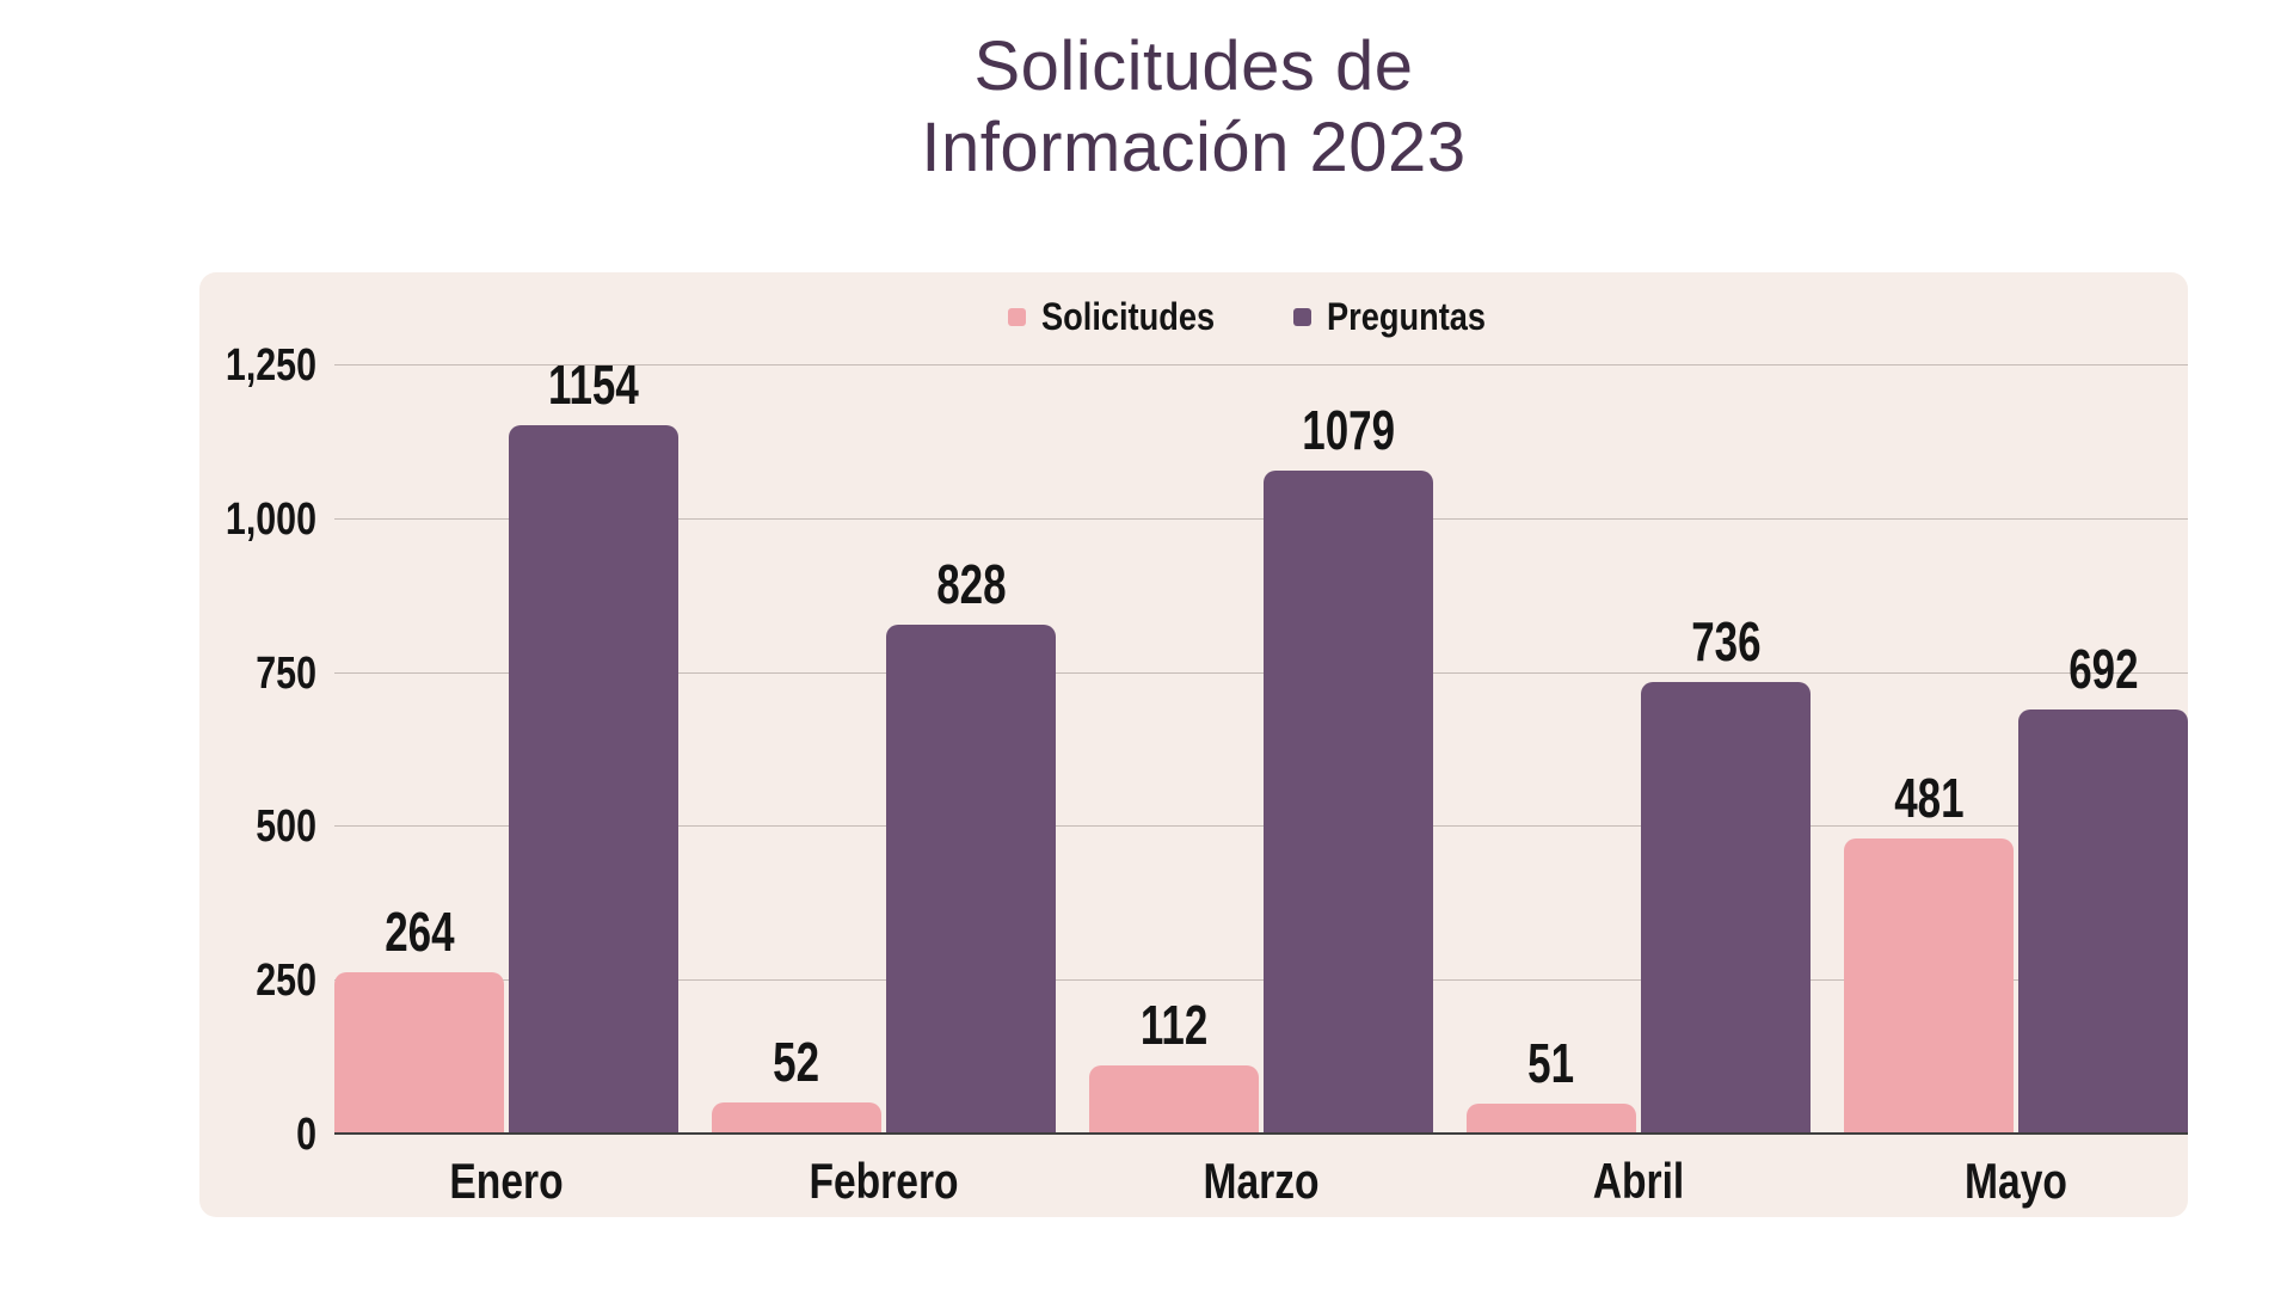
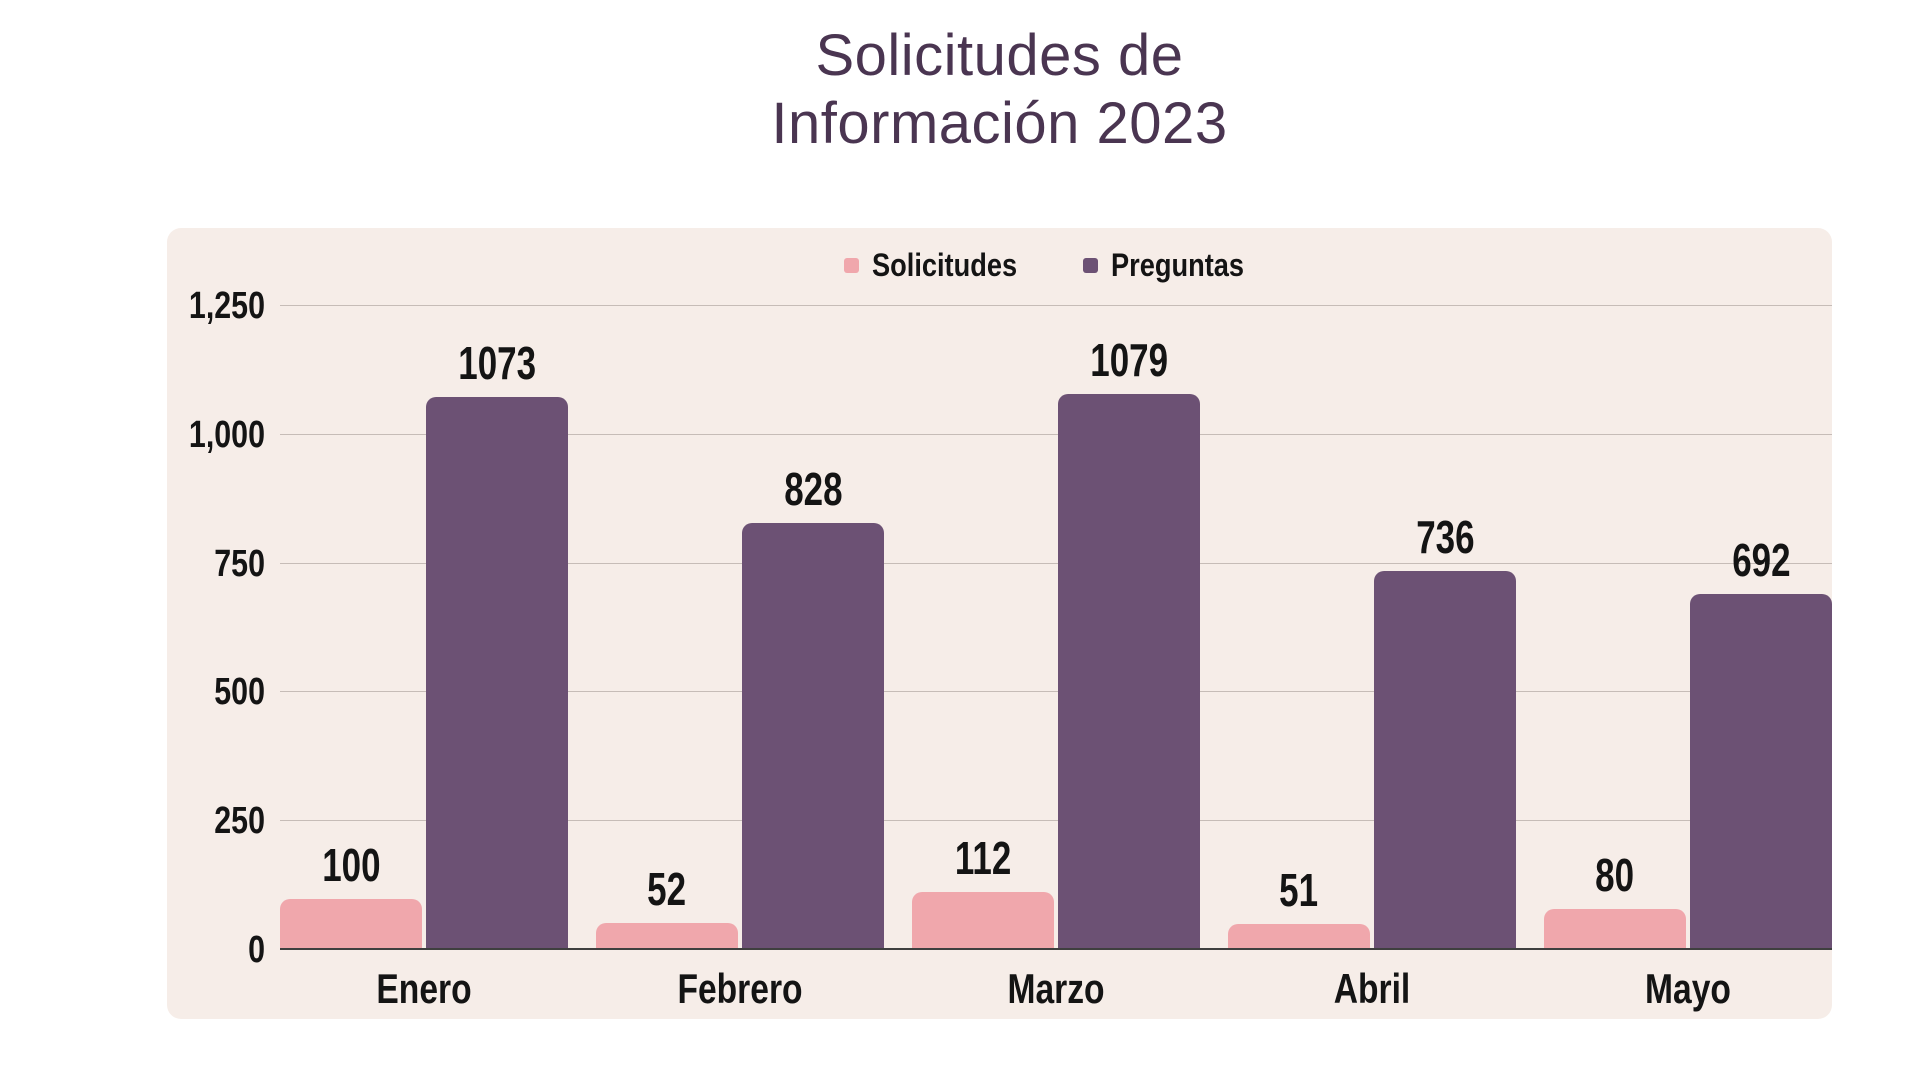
Solicitudes/Enero: 264 -> 100
Preguntas/Enero: 1154 -> 1073
Solicitudes/Mayo: 481 -> 80
